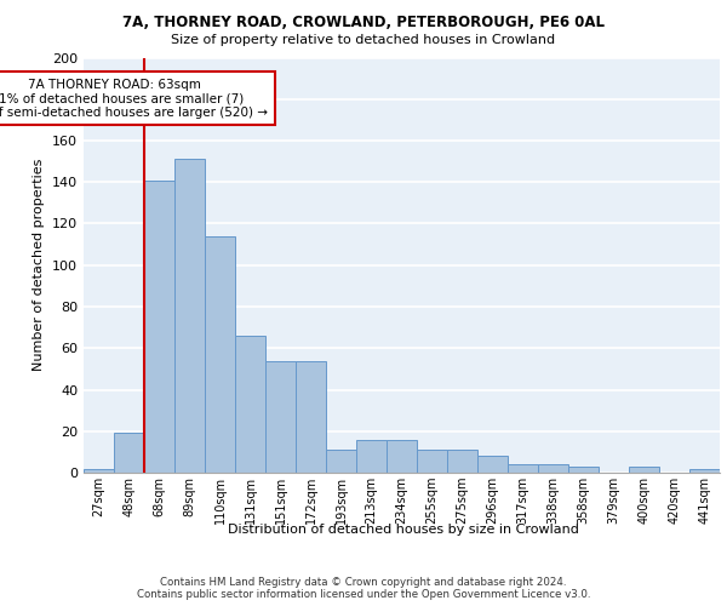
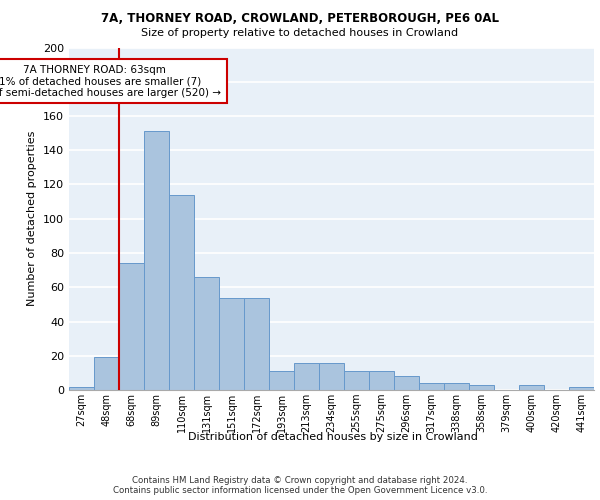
68sqm: 141 -> 74
